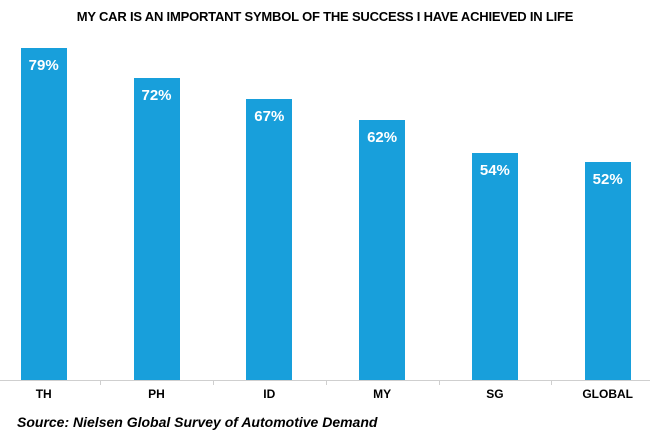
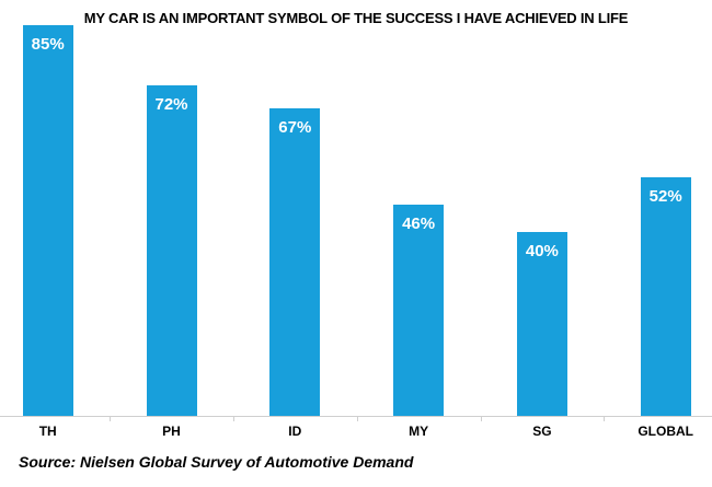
TH: 79% -> 85%
MY: 62% -> 46%
SG: 54% -> 40%
